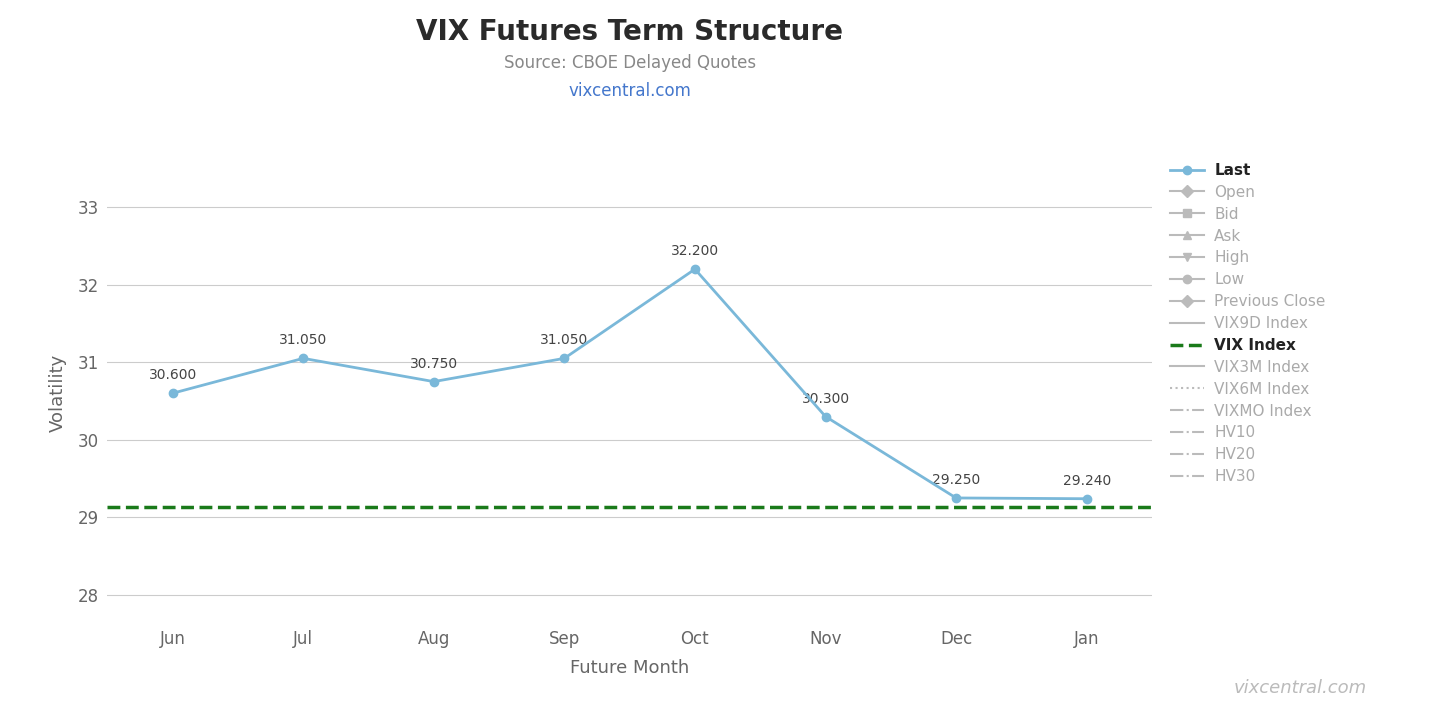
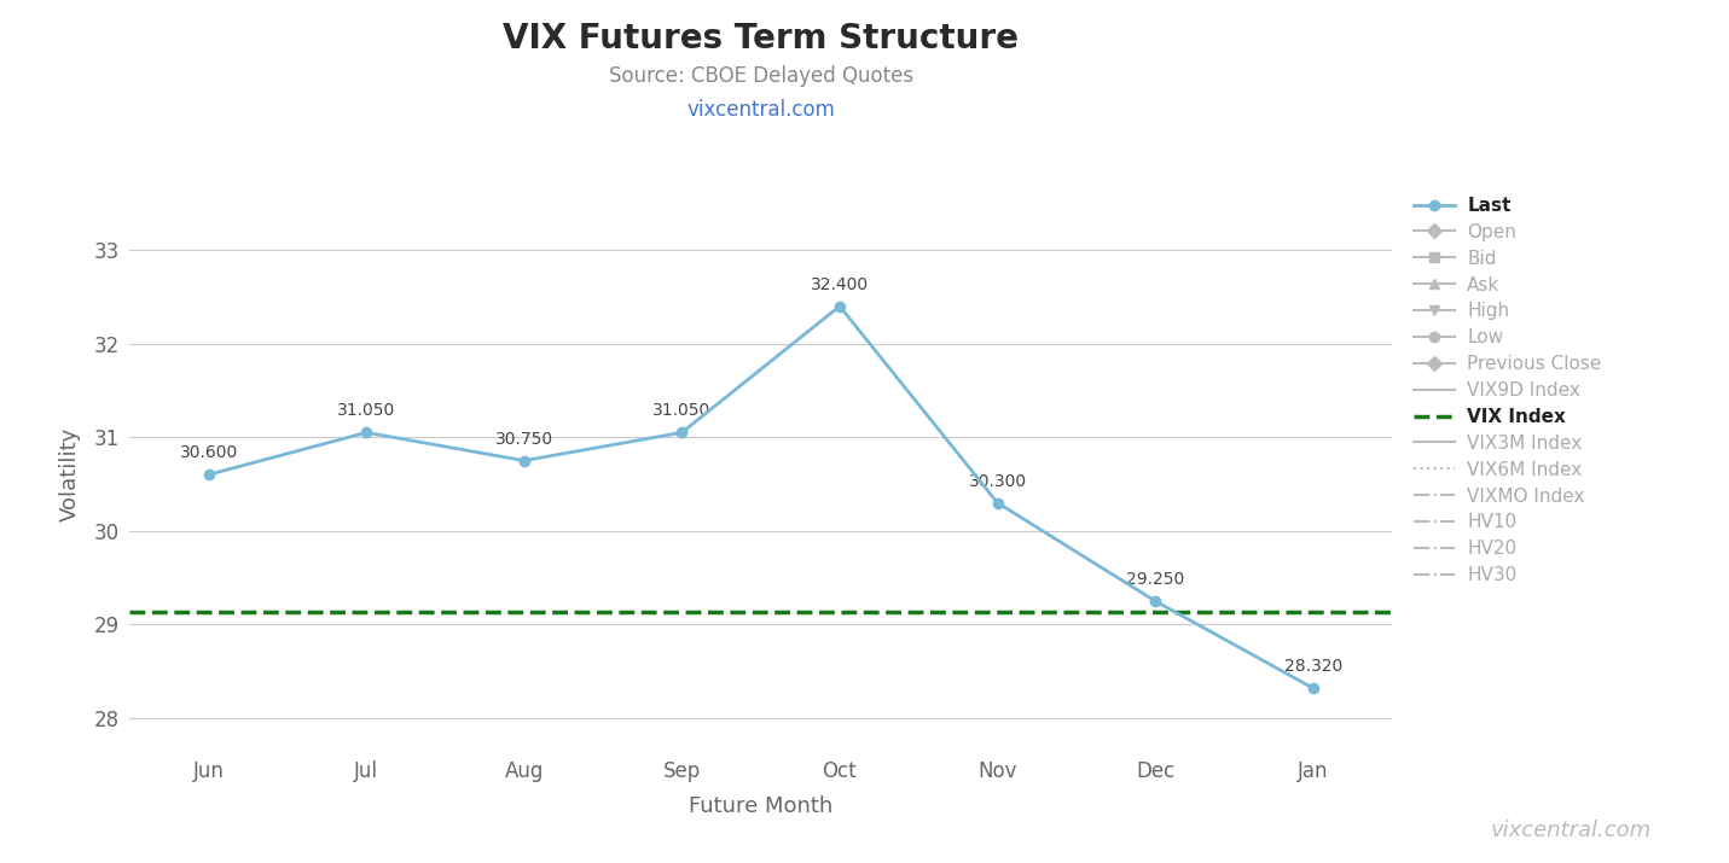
Oct: 32.200 -> 32.400
Jan: 29.240 -> 28.320
